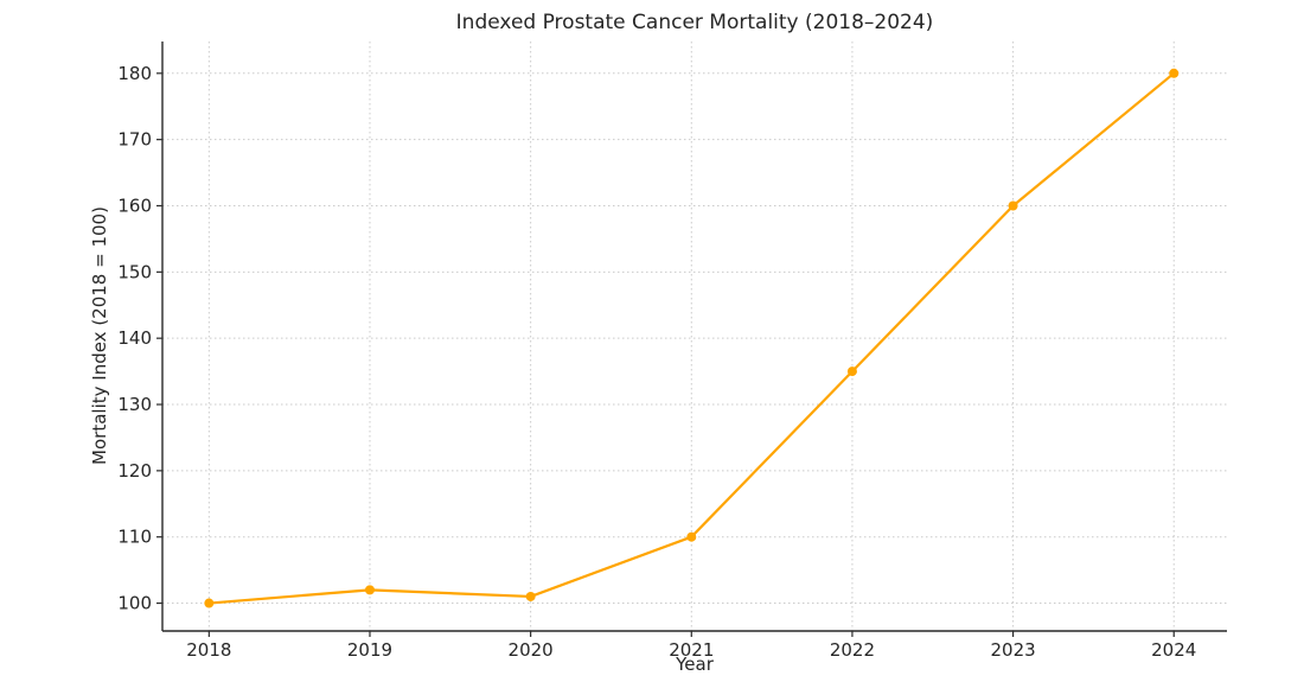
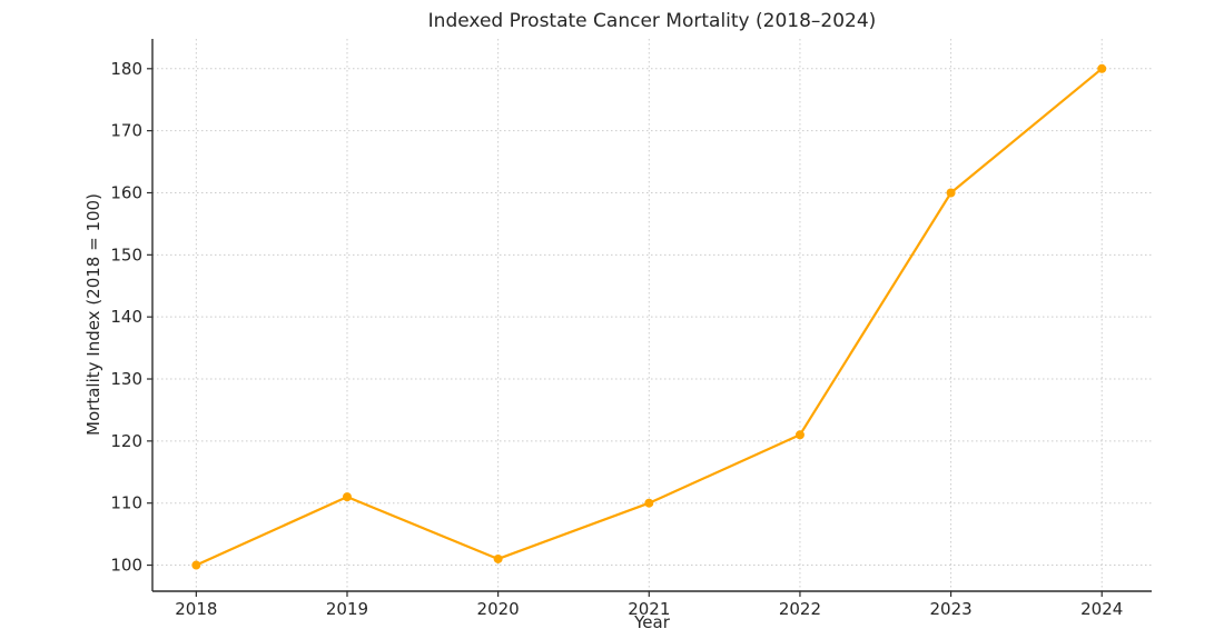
2019: 102 -> 111
2022: 135 -> 121
